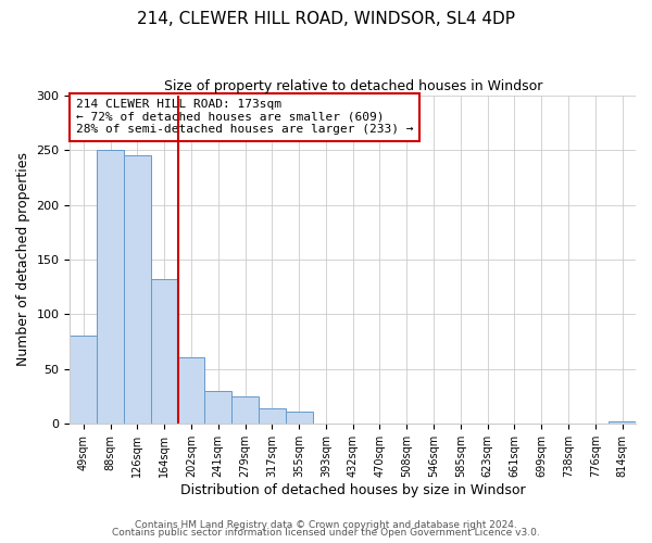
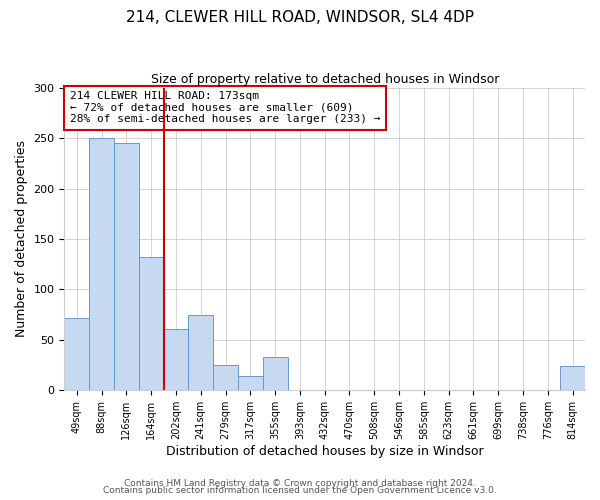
49sqm: 80 -> 71
241sqm: 30 -> 74
355sqm: 11 -> 33
814sqm: 2 -> 24
